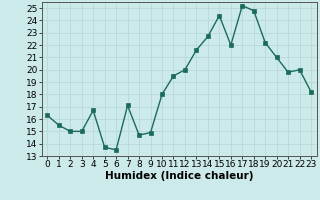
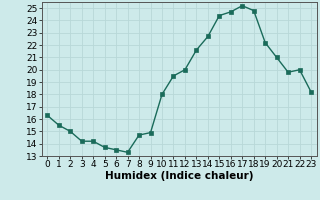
3: 15.0 -> 14.2
4: 16.7 -> 14.2
7: 17.1 -> 13.3
16: 22.0 -> 24.7
